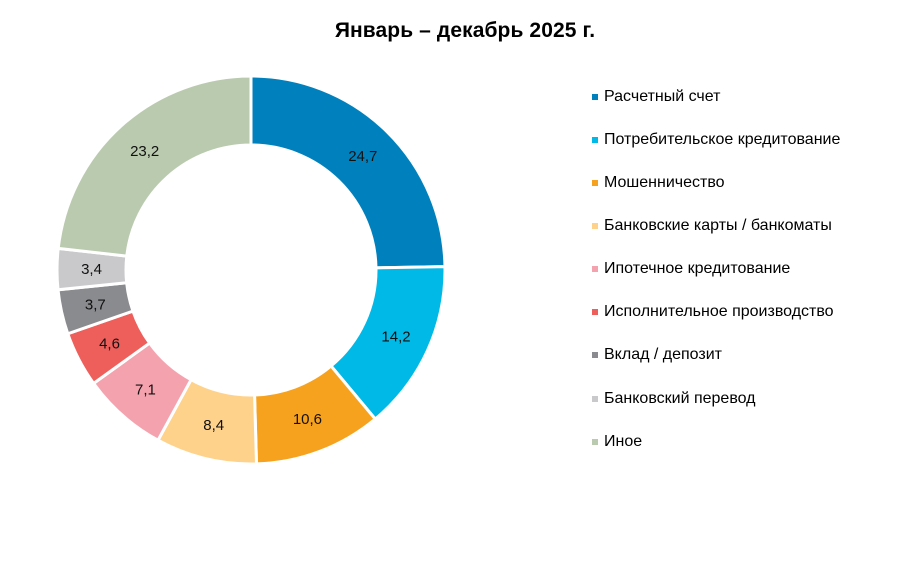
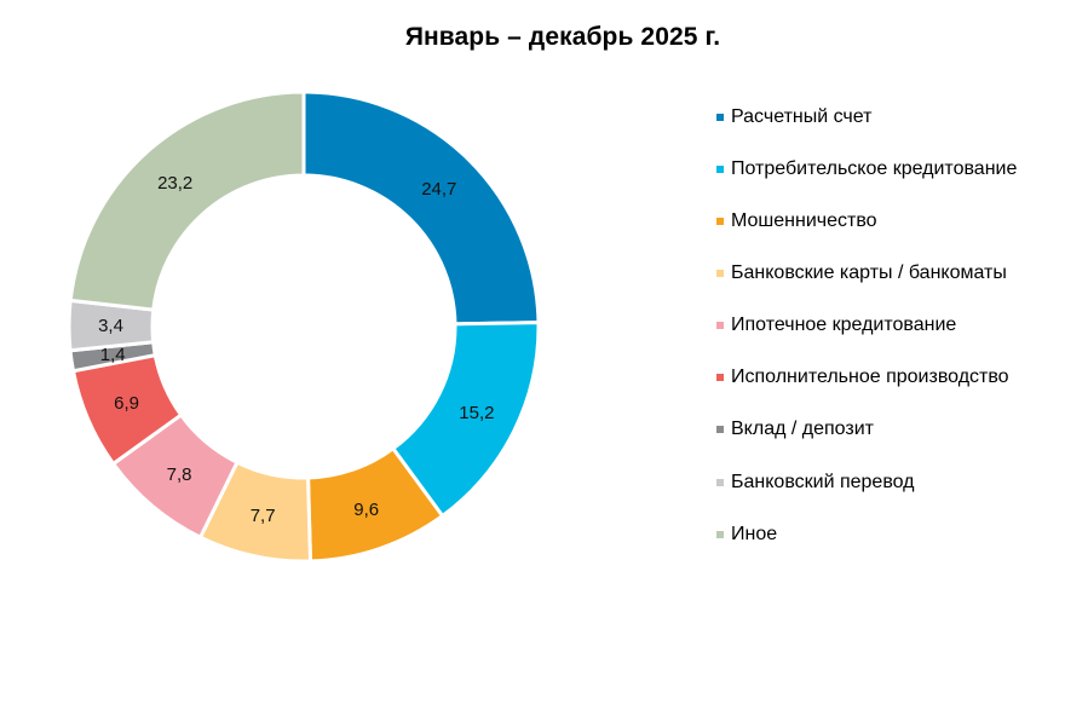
Потребительское кредитование: 14,2 -> 15,2
Мошенничество: 10,6 -> 9,6
Банковские карты / банкоматы: 8,4 -> 7,7
Ипотечное кредитование: 7,1 -> 7,8
Исполнительное производство: 4,6 -> 6,9
Вклад / депозит: 3,7 -> 1,4
